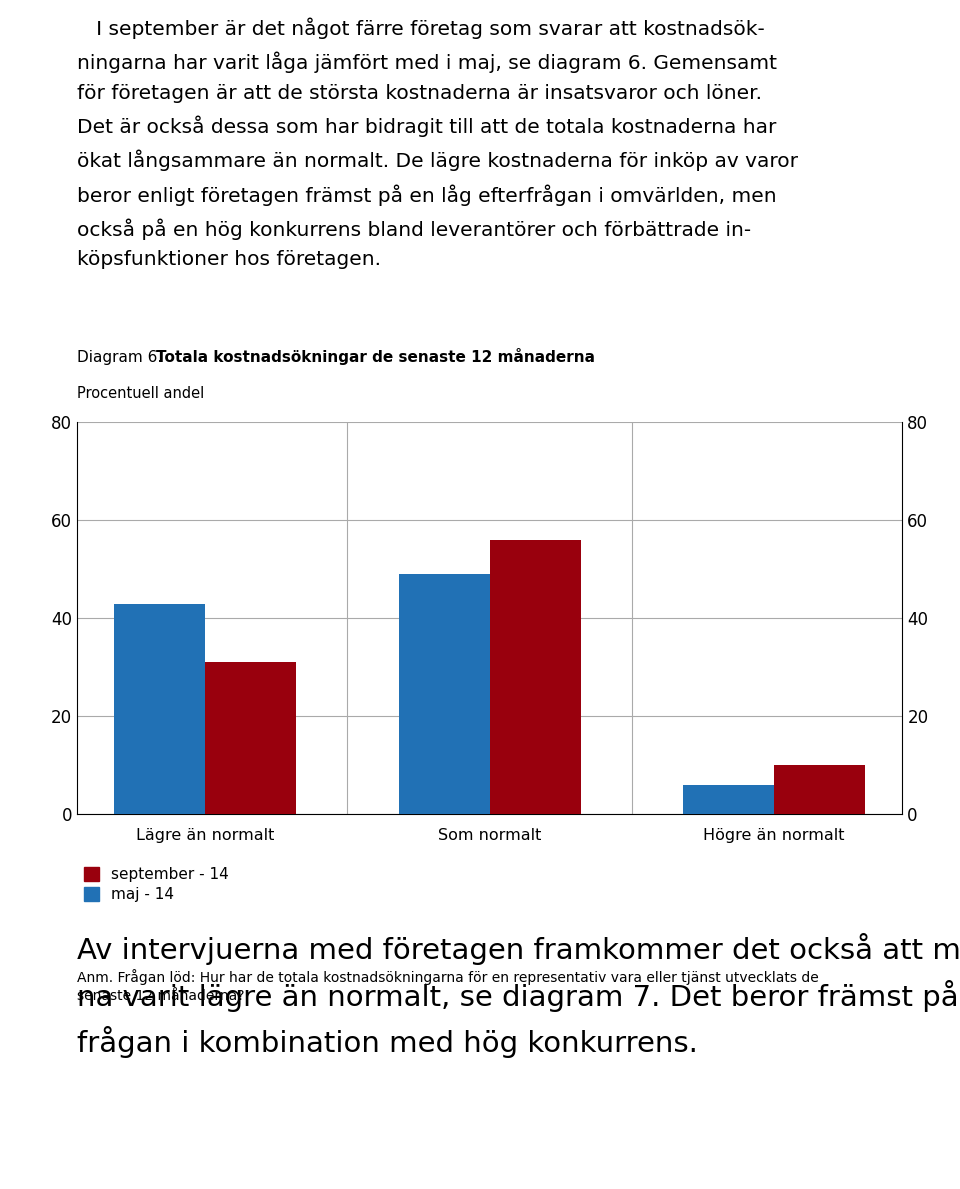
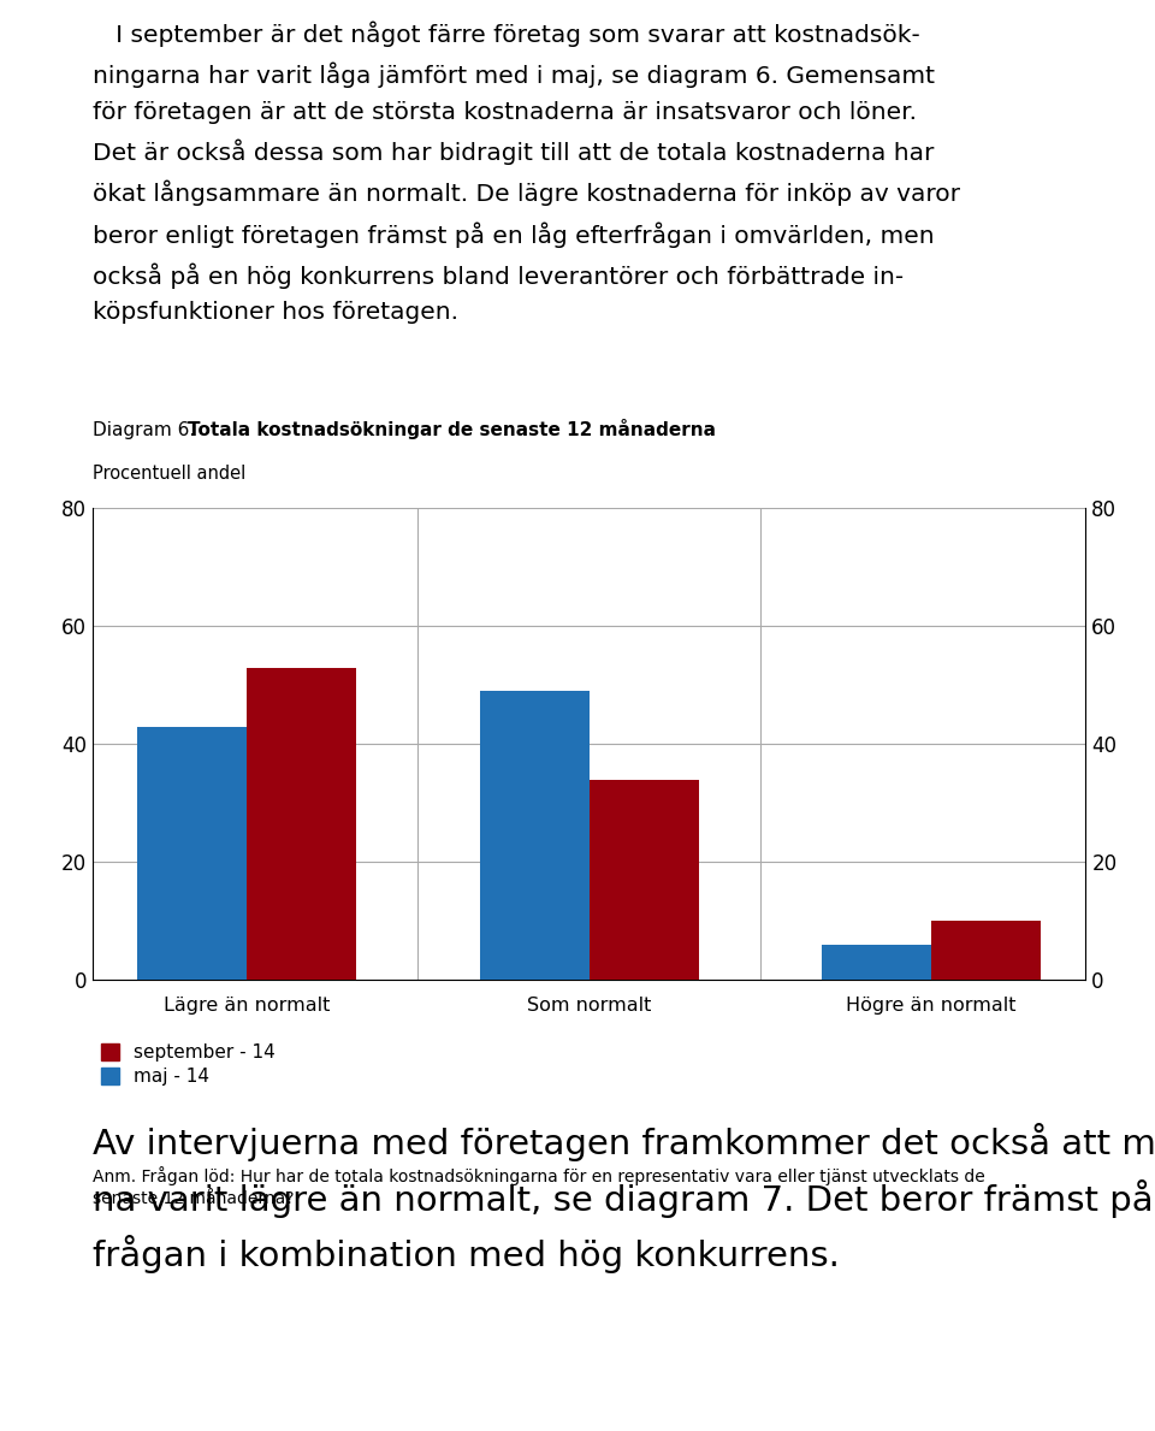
september - 14/Lägre än normalt: 31 -> 53
september - 14/Som normalt: 56 -> 34
